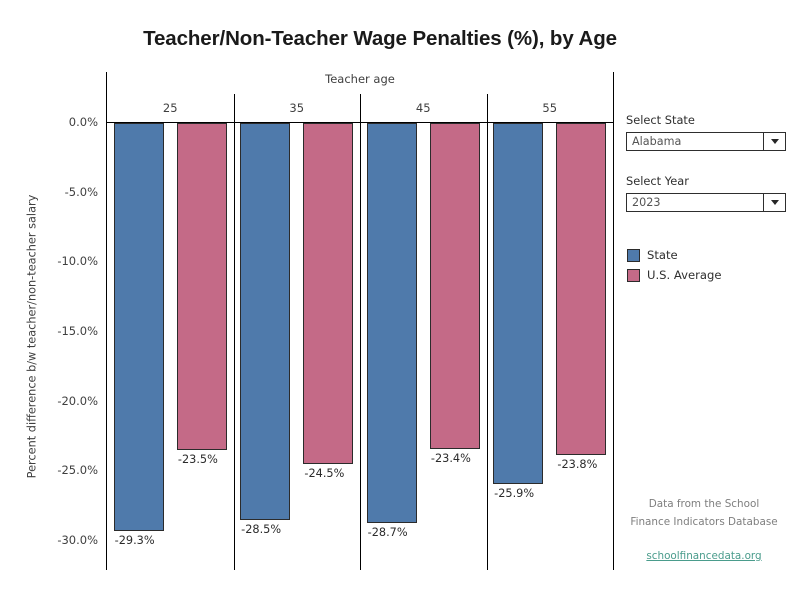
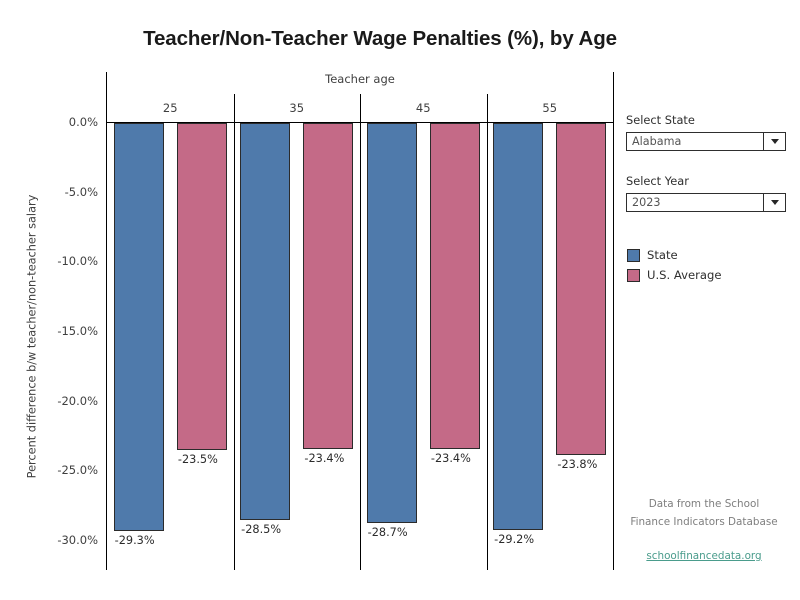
U.S. Average/35: -24.5% -> -23.4%
State/55: -25.9% -> -29.2%
